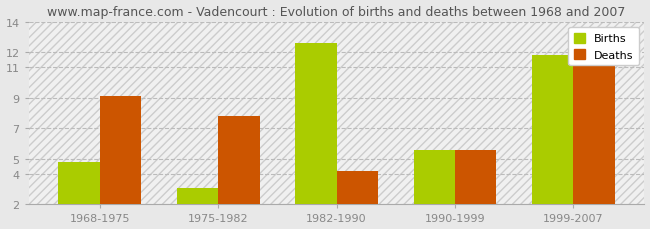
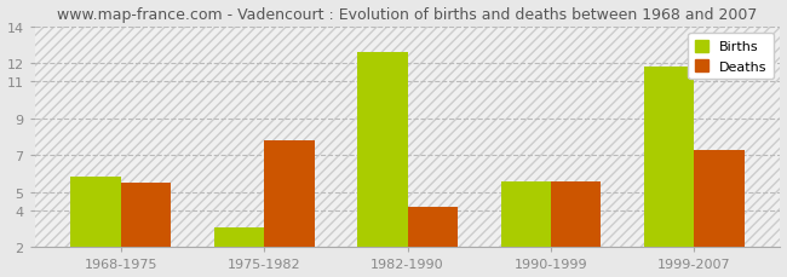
Births/1968-1975: 4.8 -> 5.8
Deaths/1968-1975: 9.1 -> 5.5
Deaths/1999-2007: 11.3 -> 7.3
